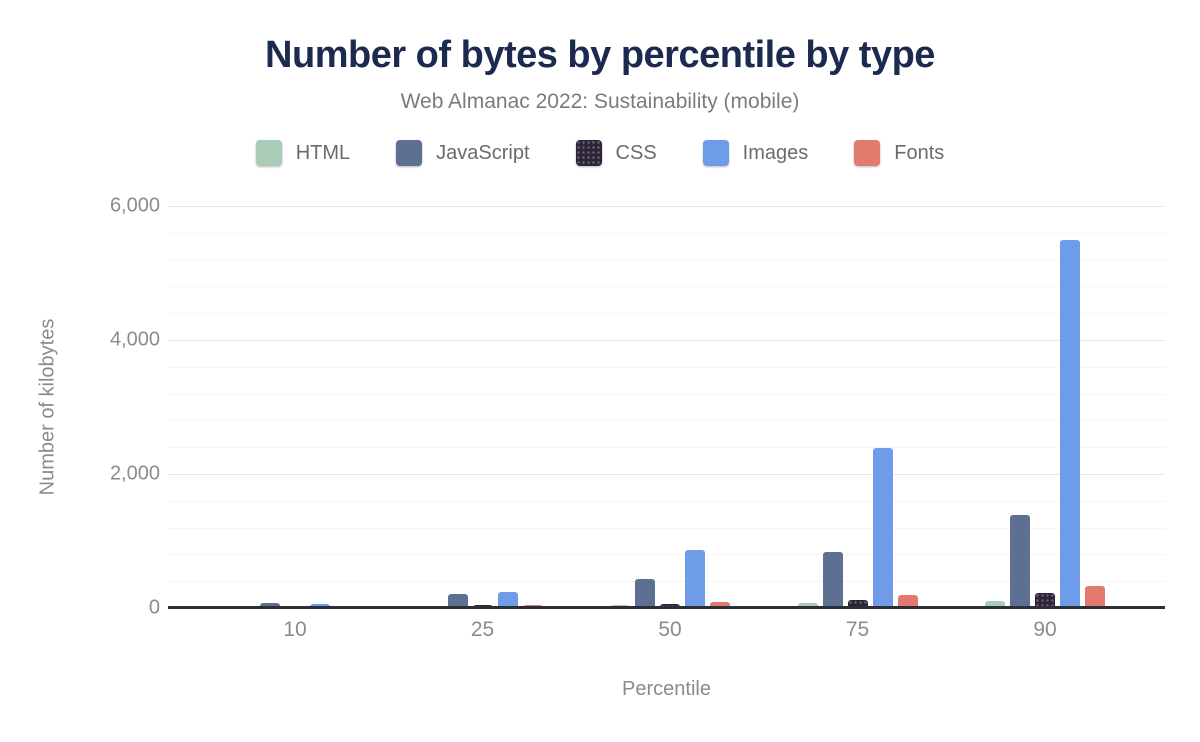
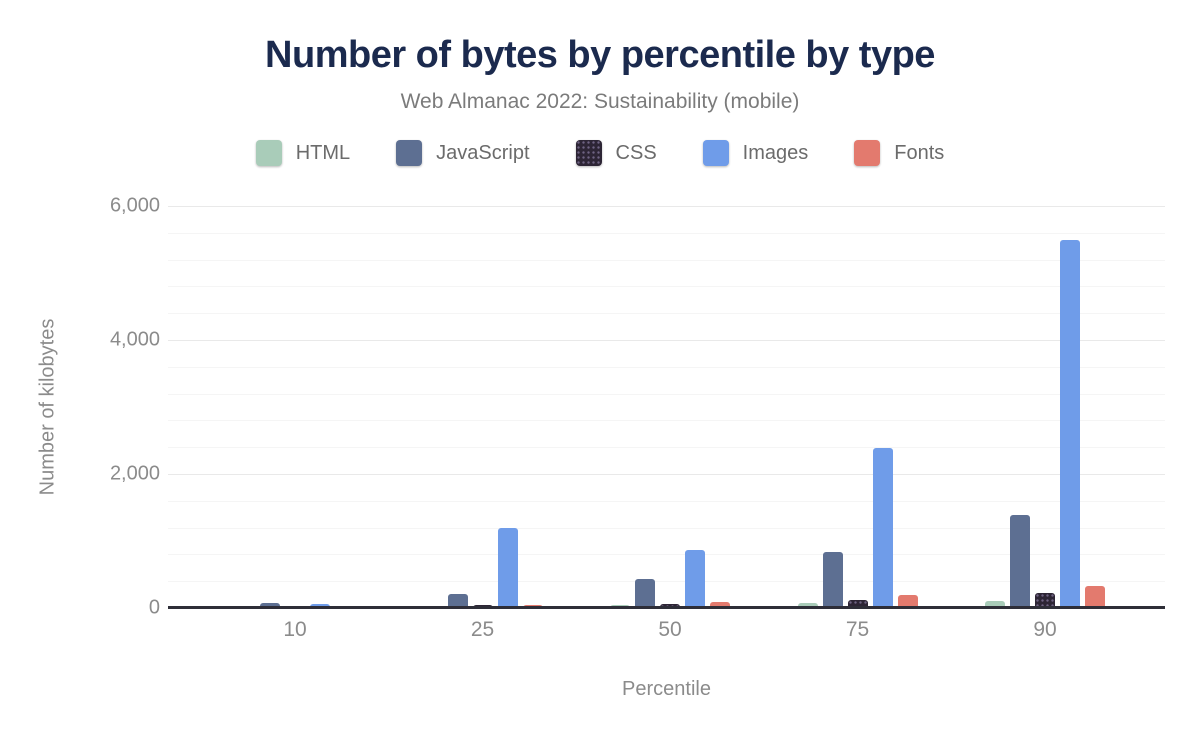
Images/25: 200 -> 1200
